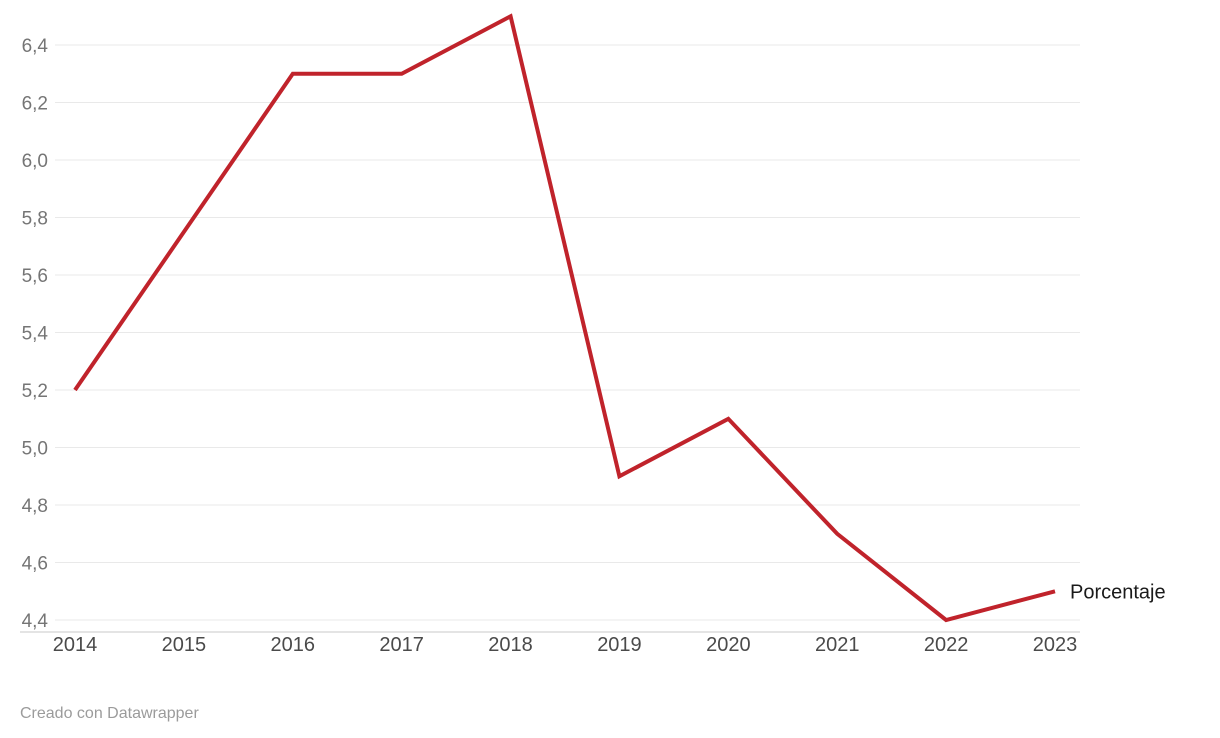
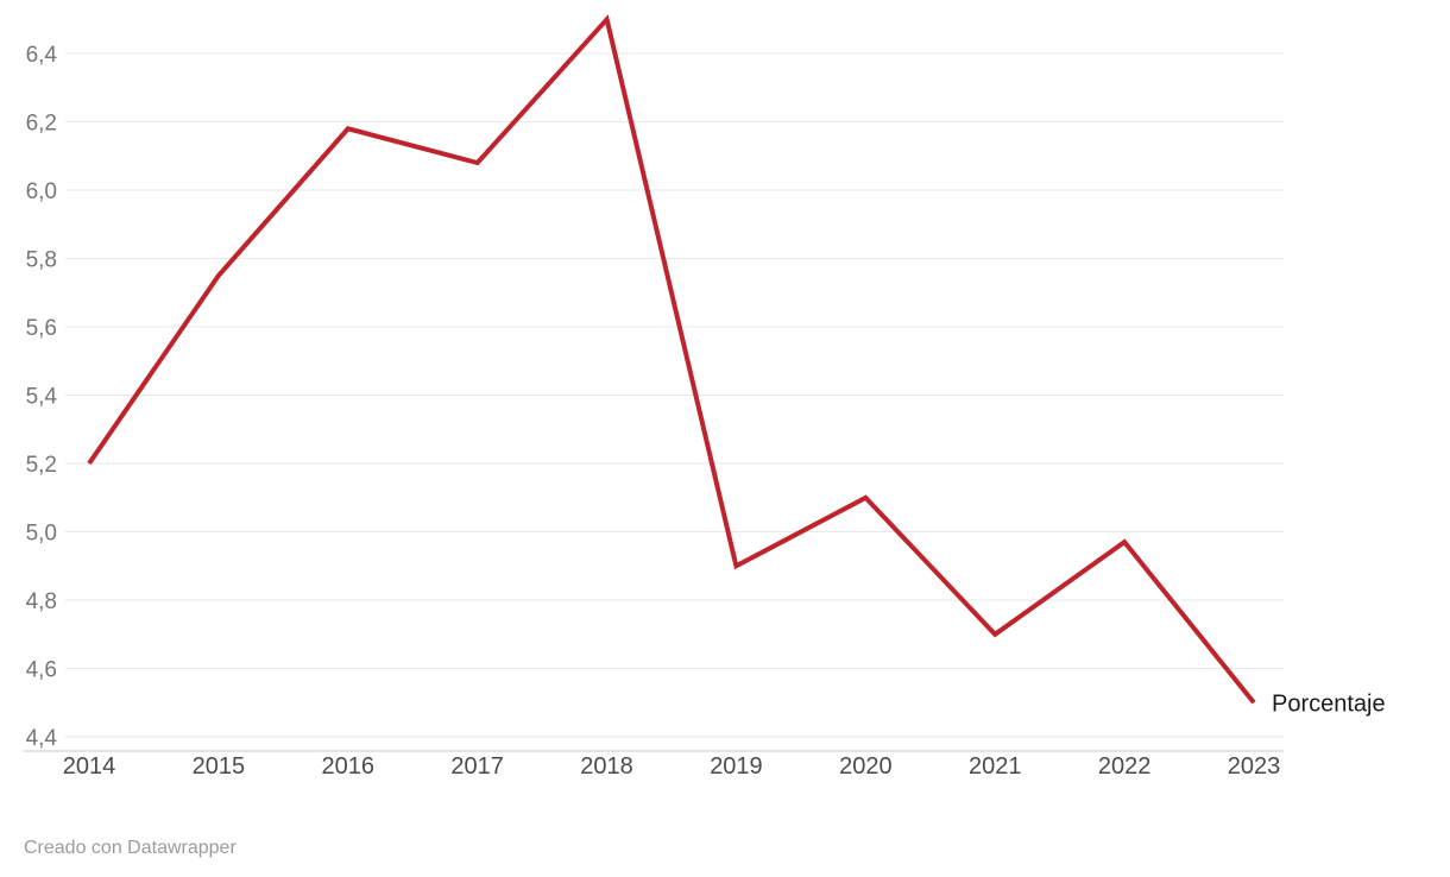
2016: 6,30 -> 6,18
2017: 6,30 -> 6,08
2022: 4,40 -> 4,97
